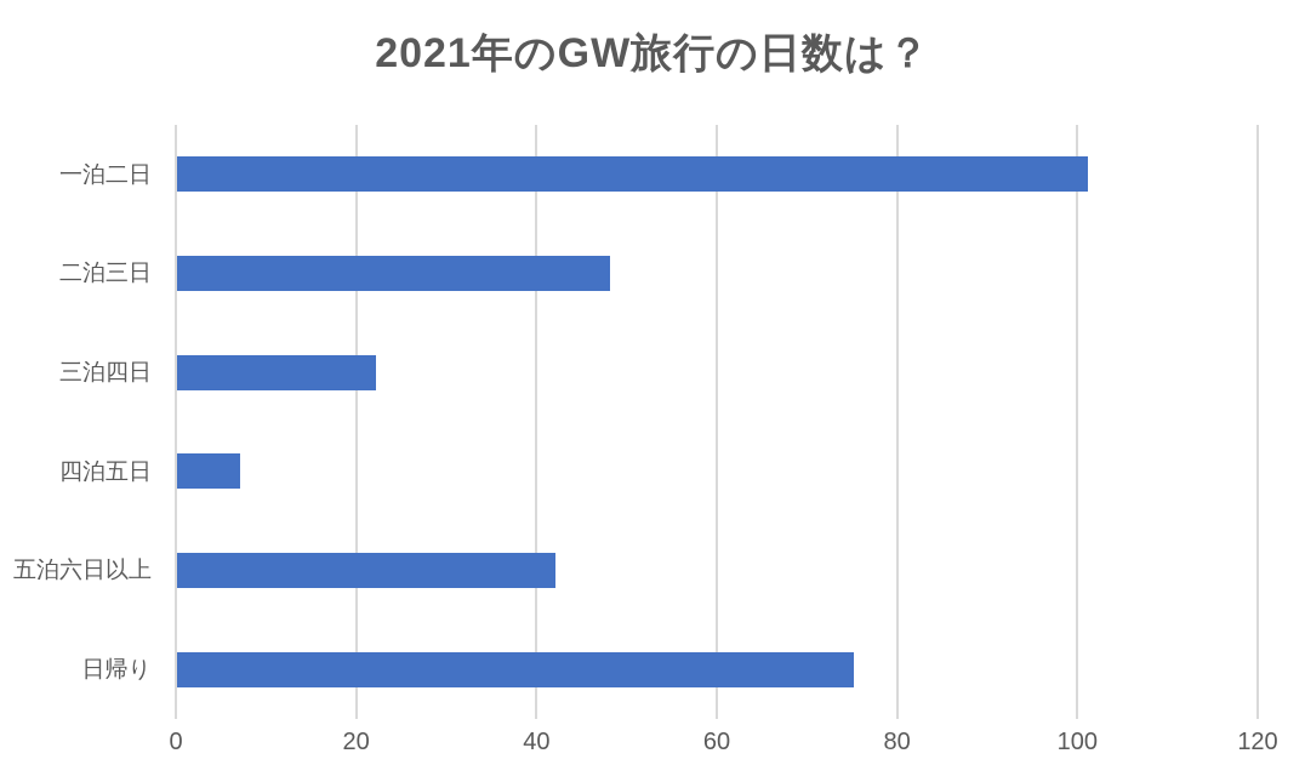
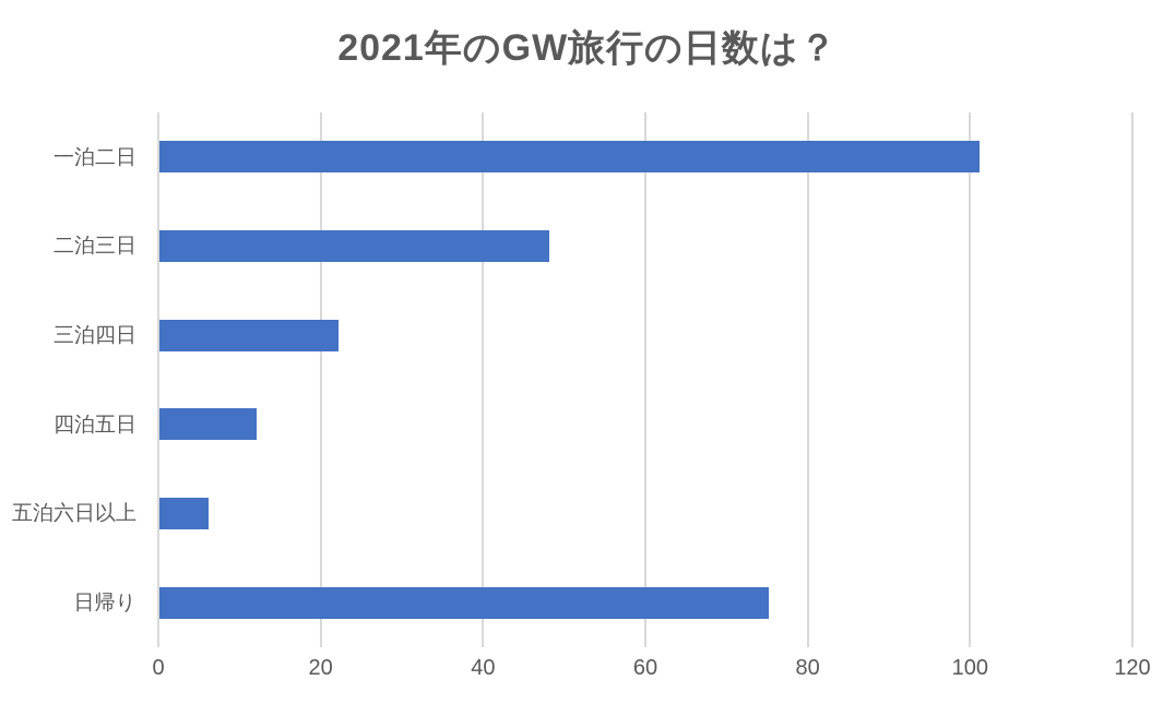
四泊五日: 7 -> 12
五泊六日以上: 42 -> 6
